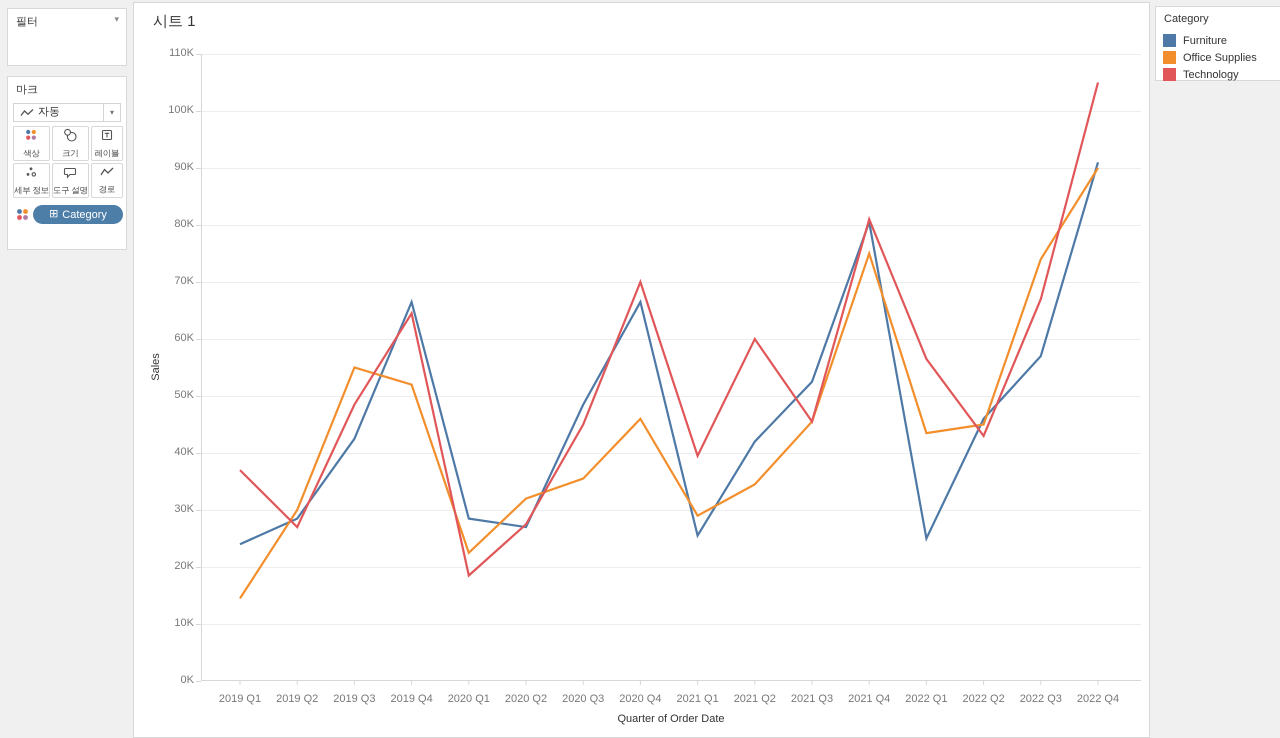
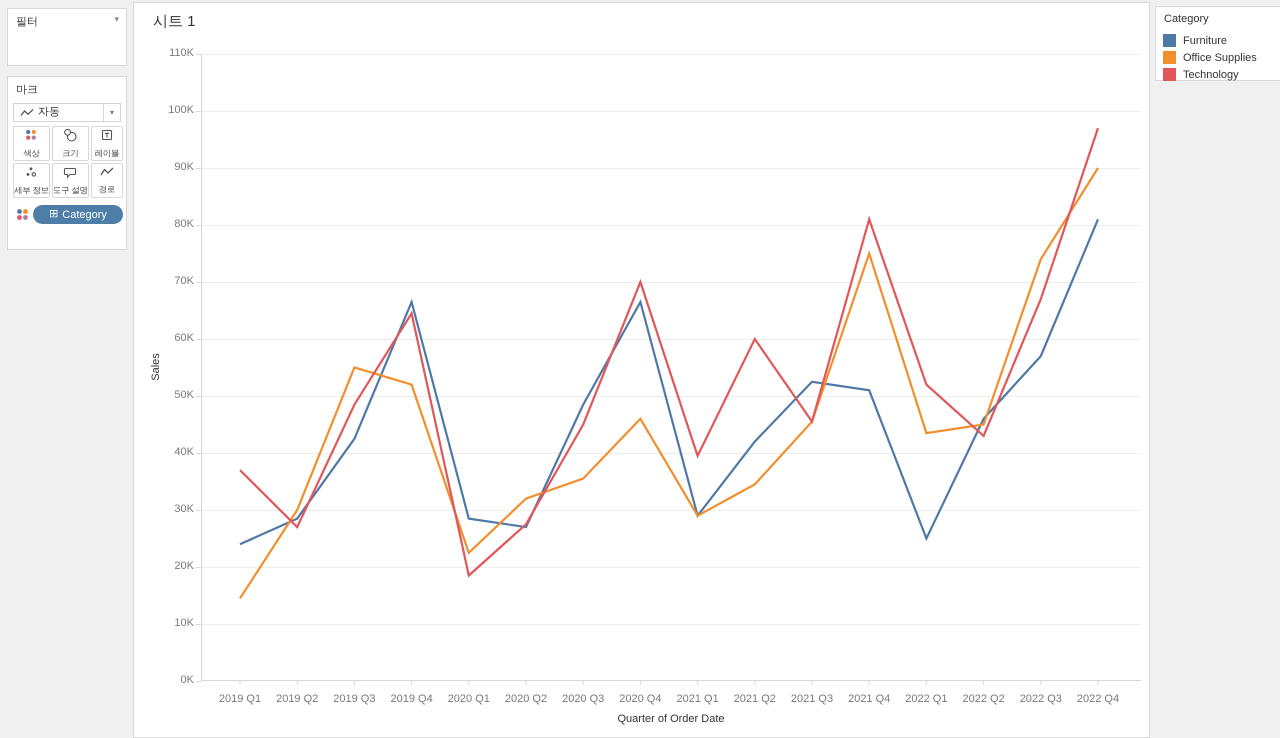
Furniture/2021 Q1: 26K -> 29K
Furniture/2021 Q4: 80K -> 51K
Technology/2022 Q1: 56K -> 52K
Furniture/2022 Q4: 91K -> 81K
Technology/2022 Q4: 105K -> 97K
